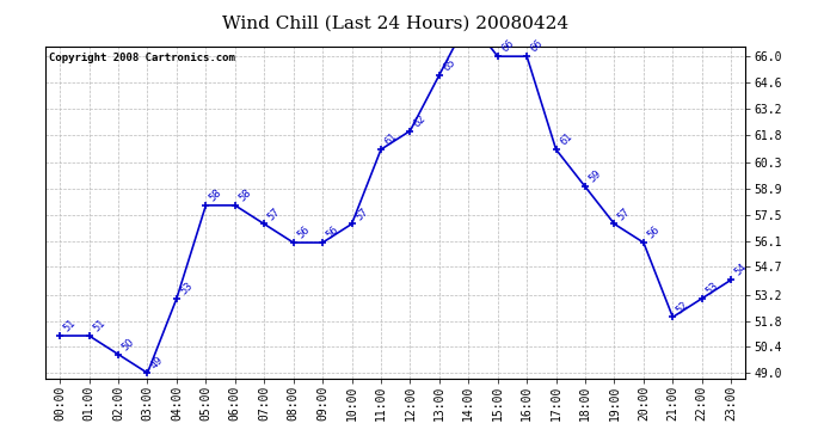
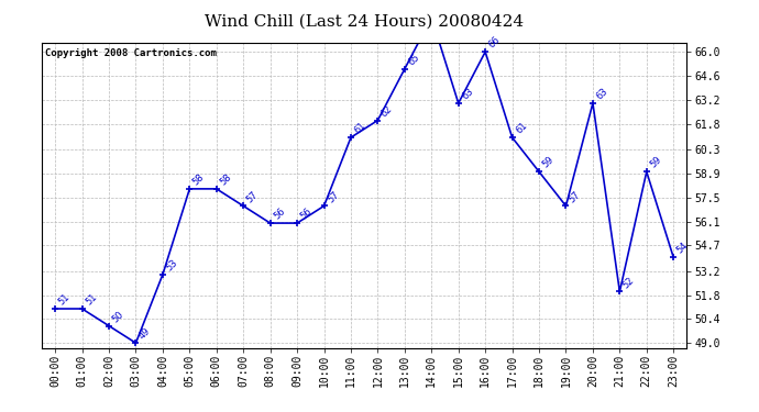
15:00: 66 -> 63
20:00: 56 -> 63
22:00: 53 -> 59
